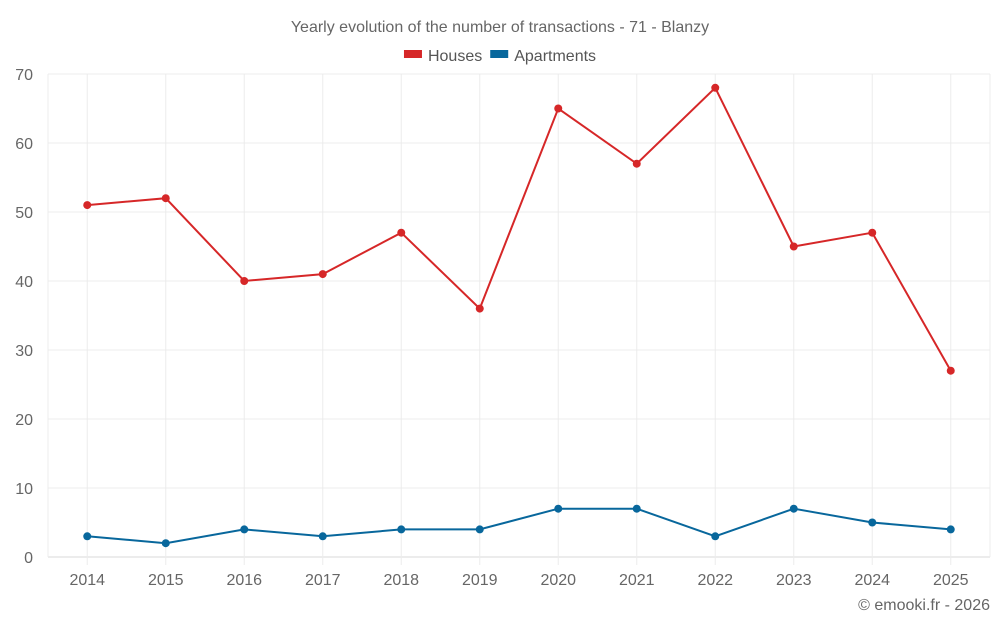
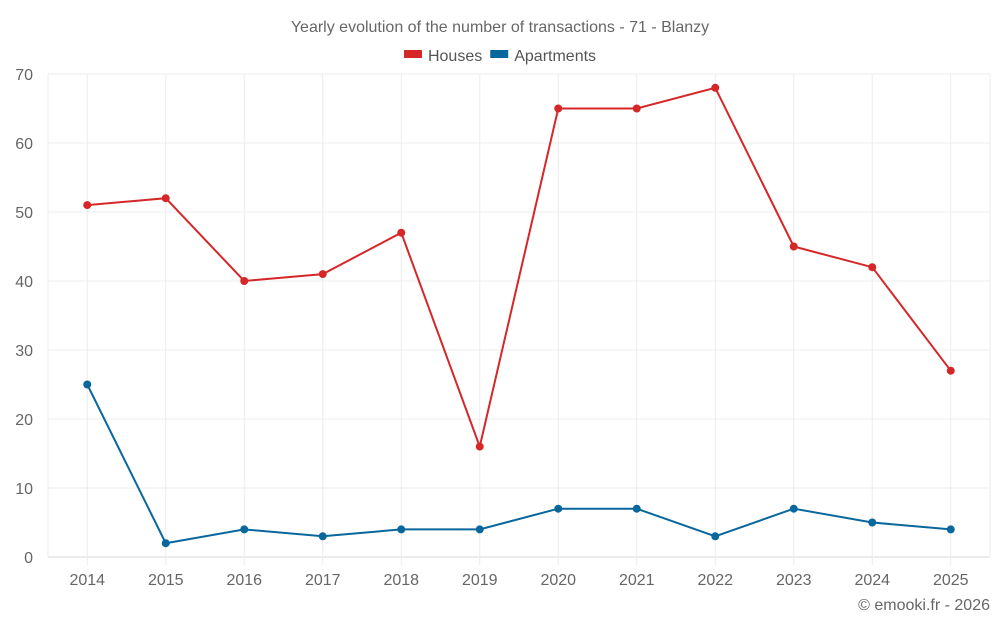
Apartments/2014: 3 -> 25
Houses/2019: 36 -> 16
Houses/2021: 57 -> 65
Houses/2024: 47 -> 42
